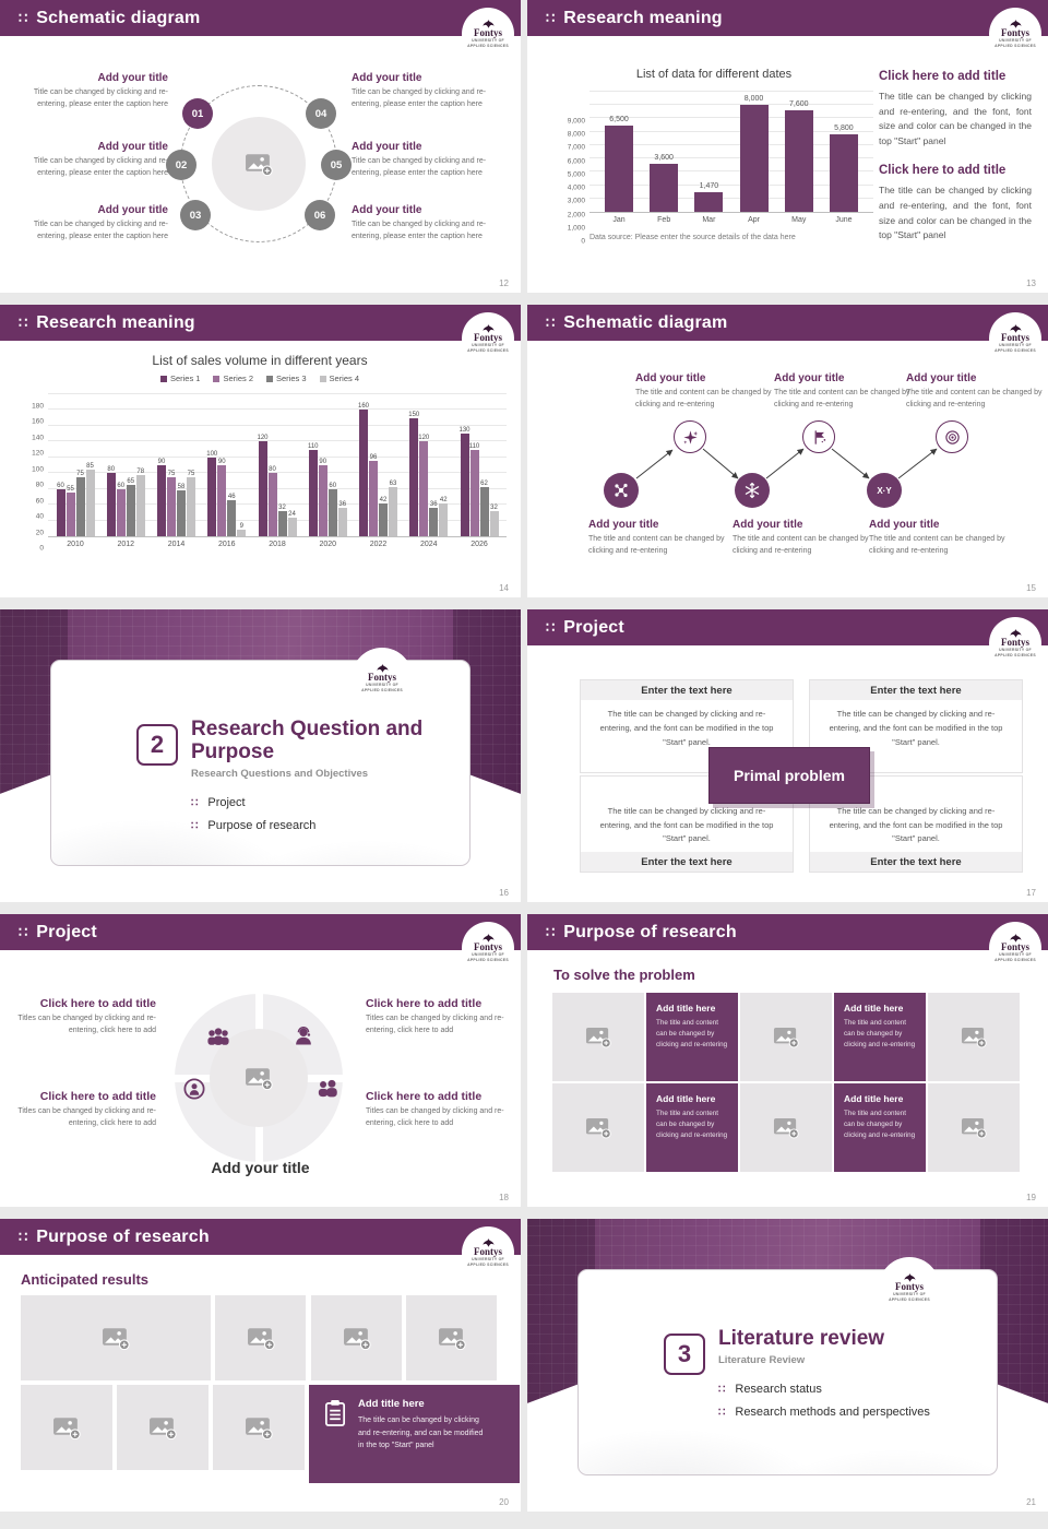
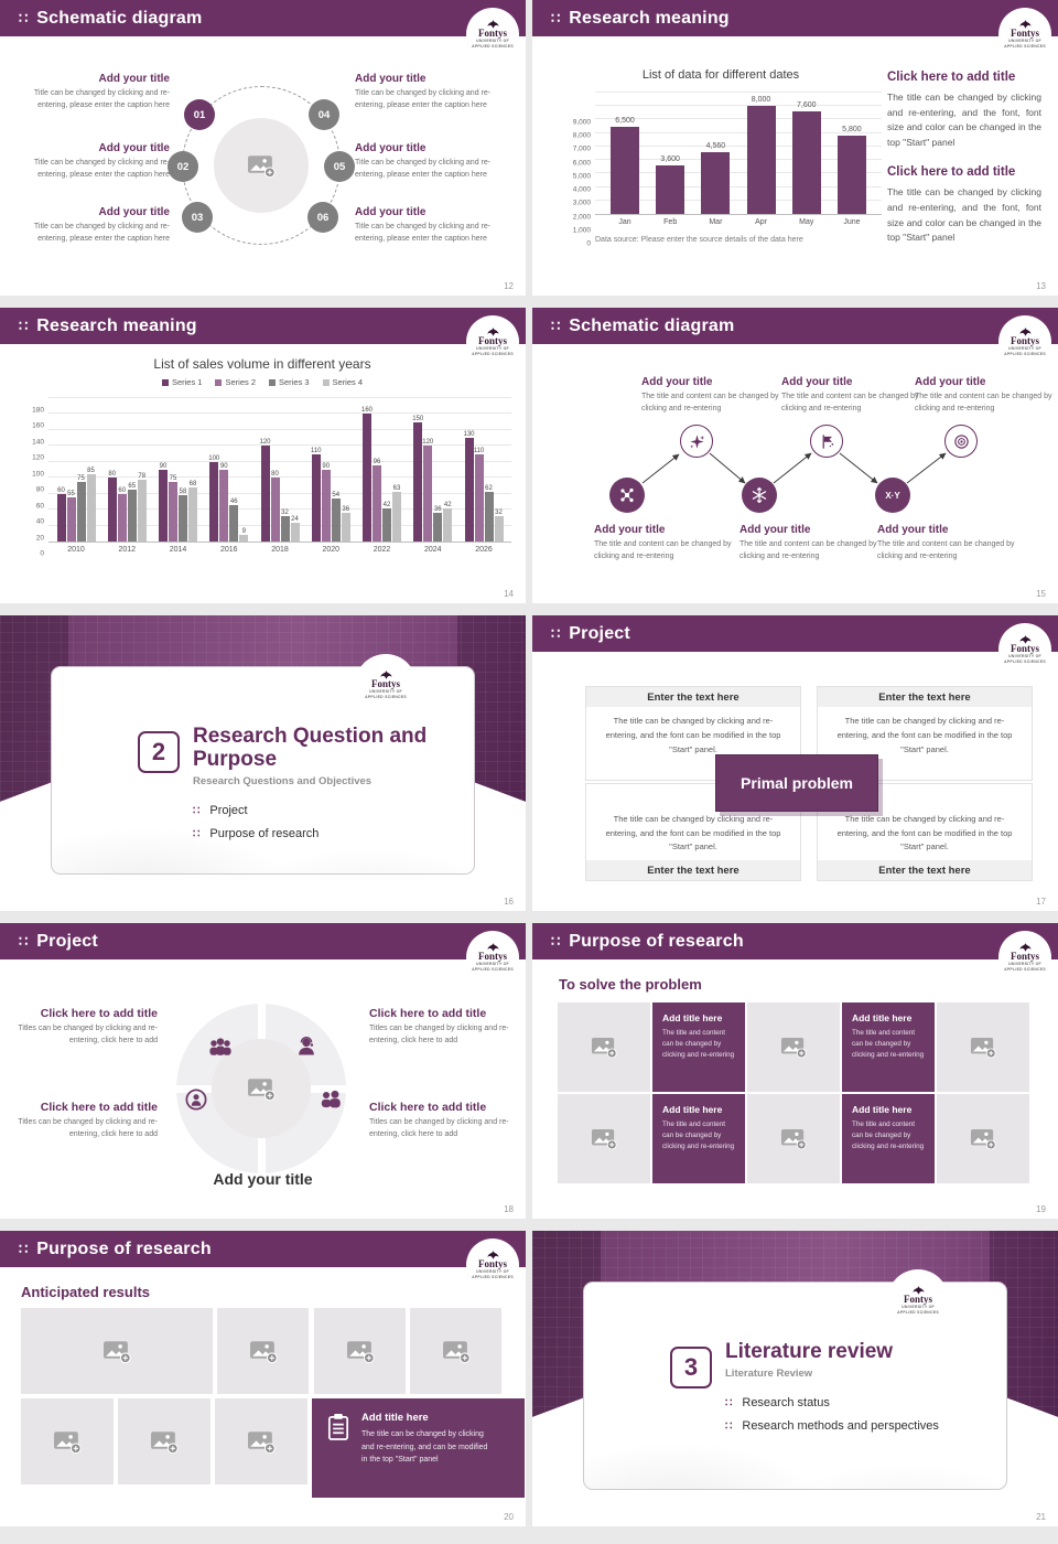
List of data for different dates/Mar: 1,470 -> 4,560
List of sales volume in different years/Series 4/2014: 75 -> 68
List of sales volume in different years/Series 3/2020: 60 -> 54
